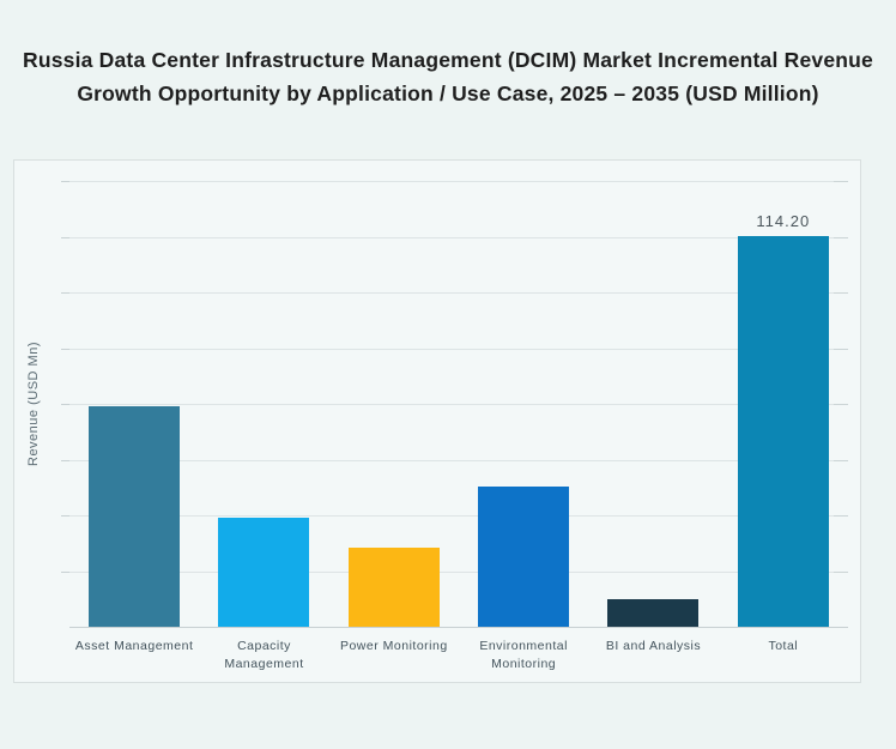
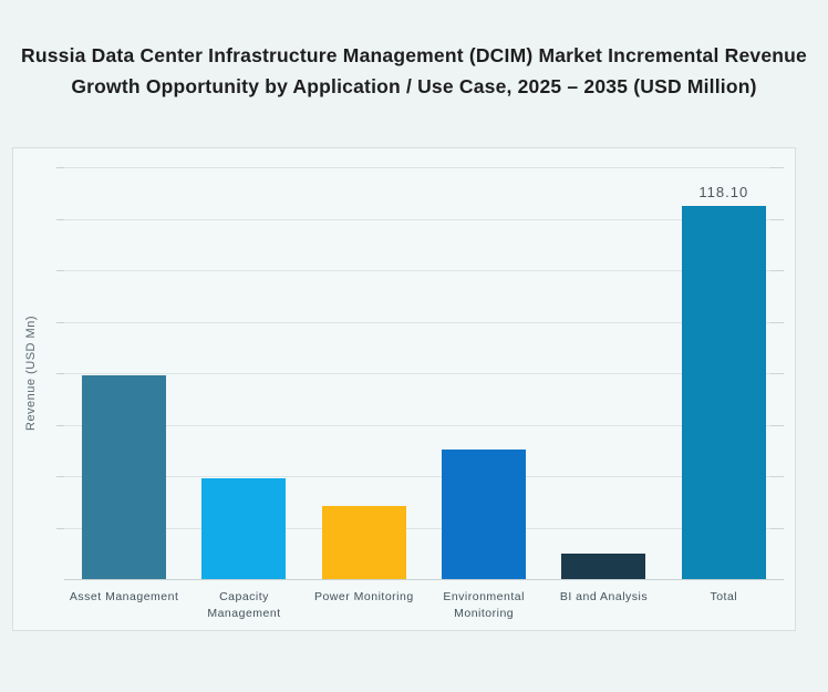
Total: 114.20 -> 118.10
